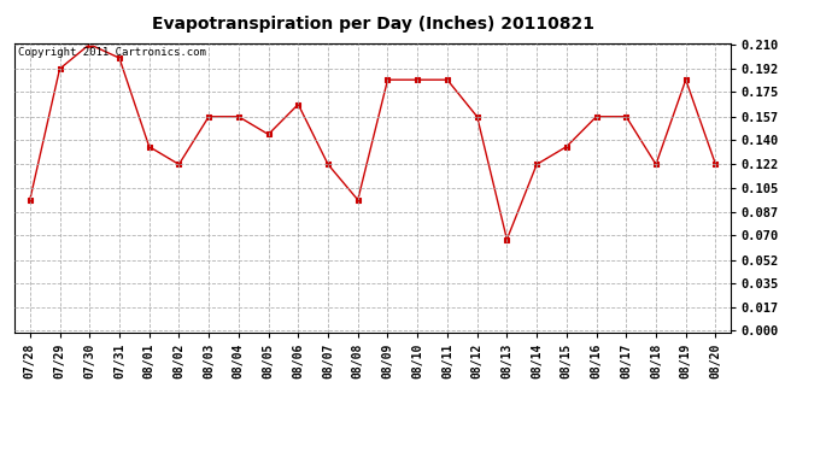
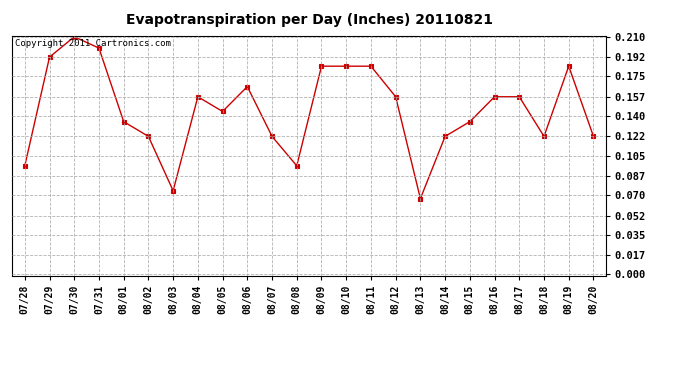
08/03: 0.157 -> 0.074
